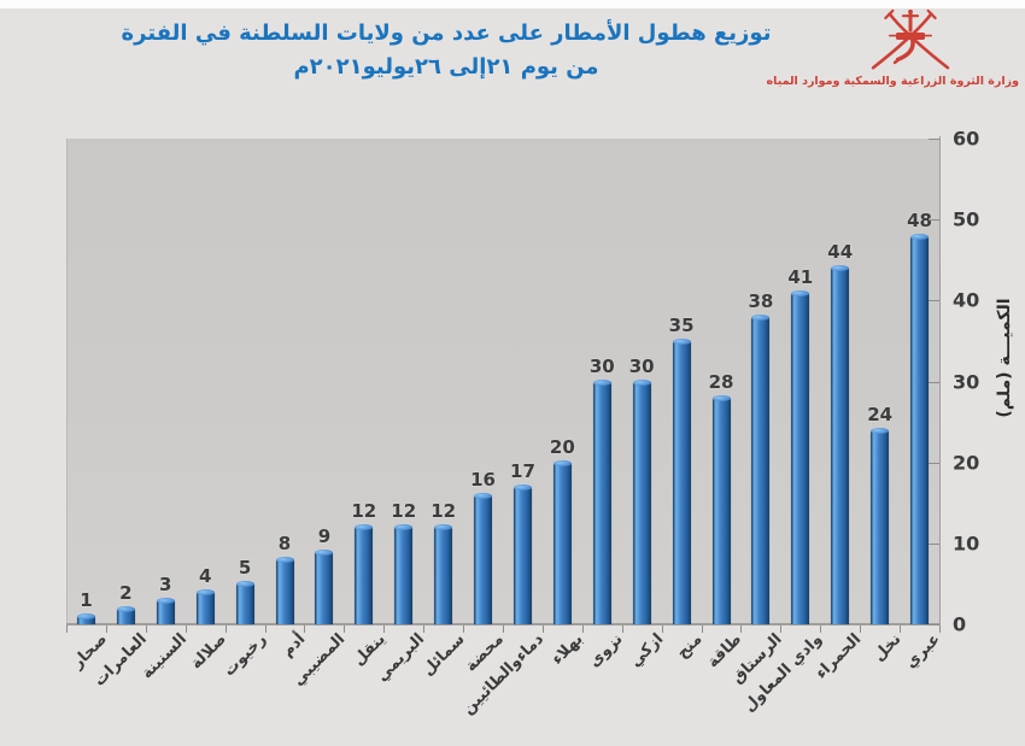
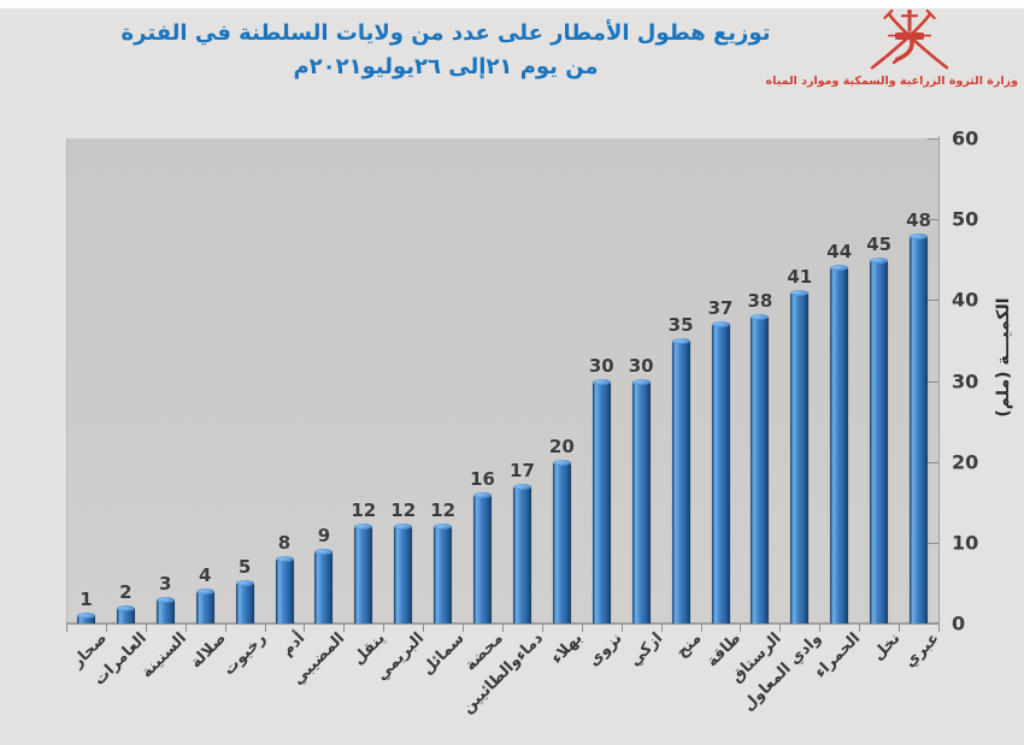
طاقة: 28 -> 37
نخل: 24 -> 45
